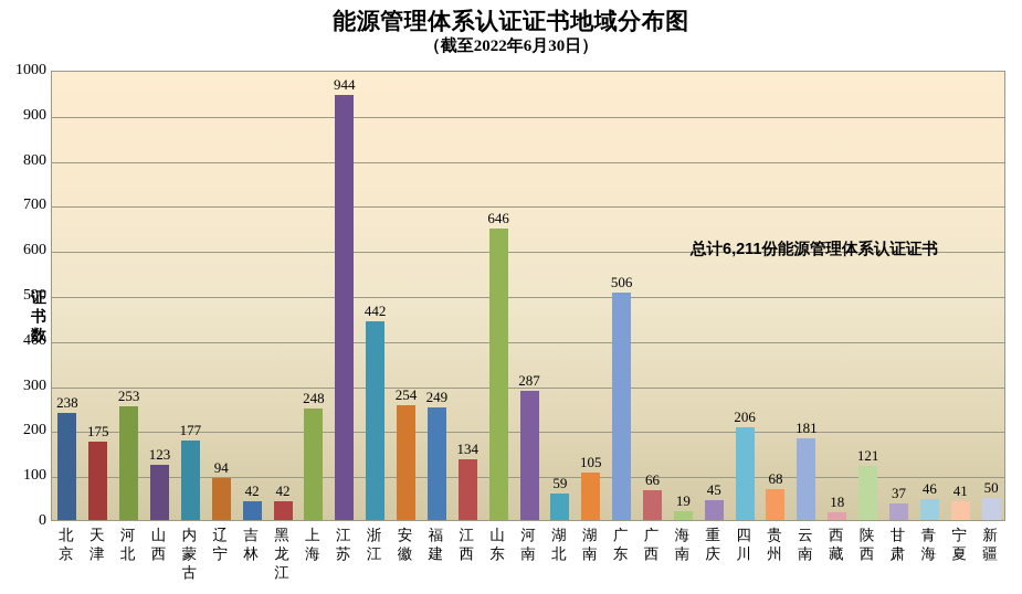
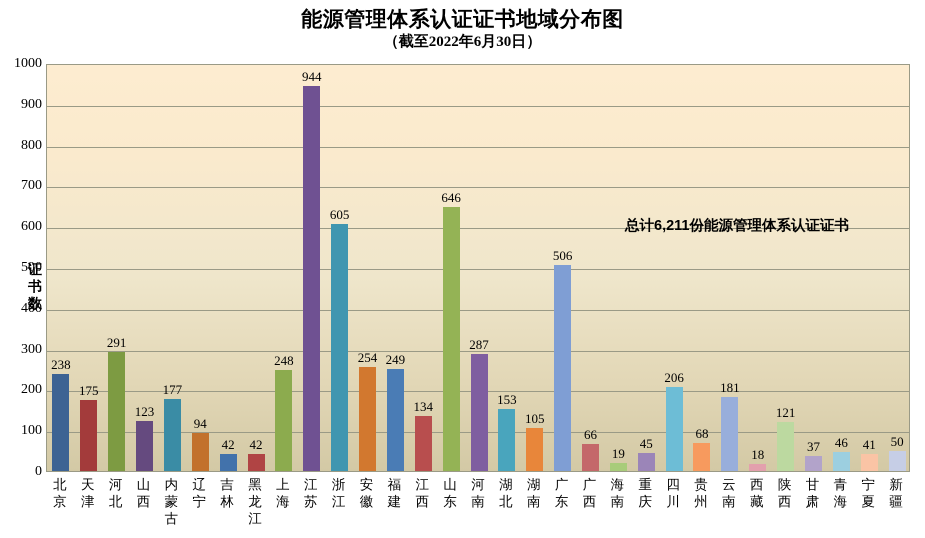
河北: 253 -> 291
浙江: 442 -> 605
湖北: 59 -> 153
